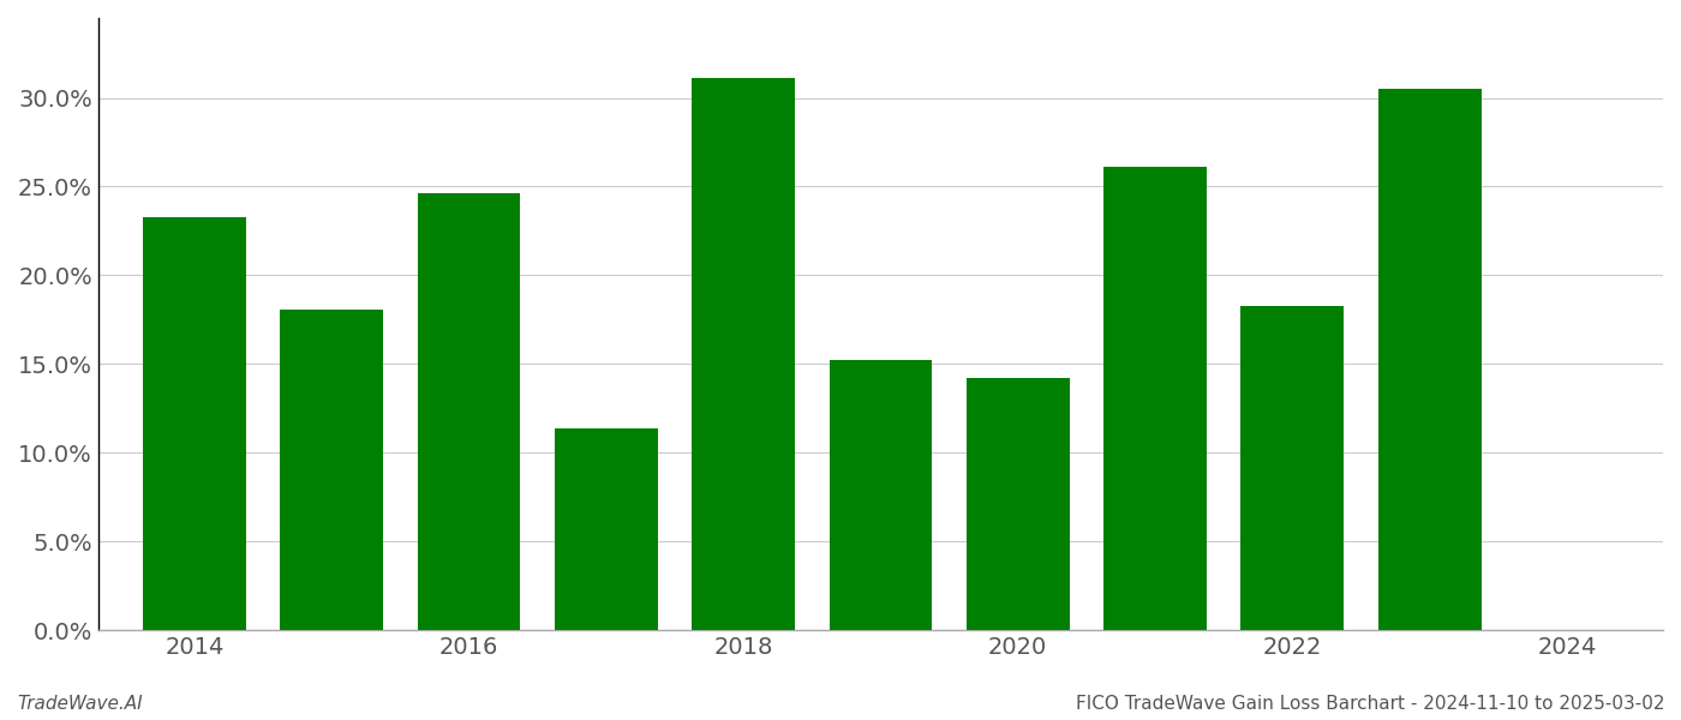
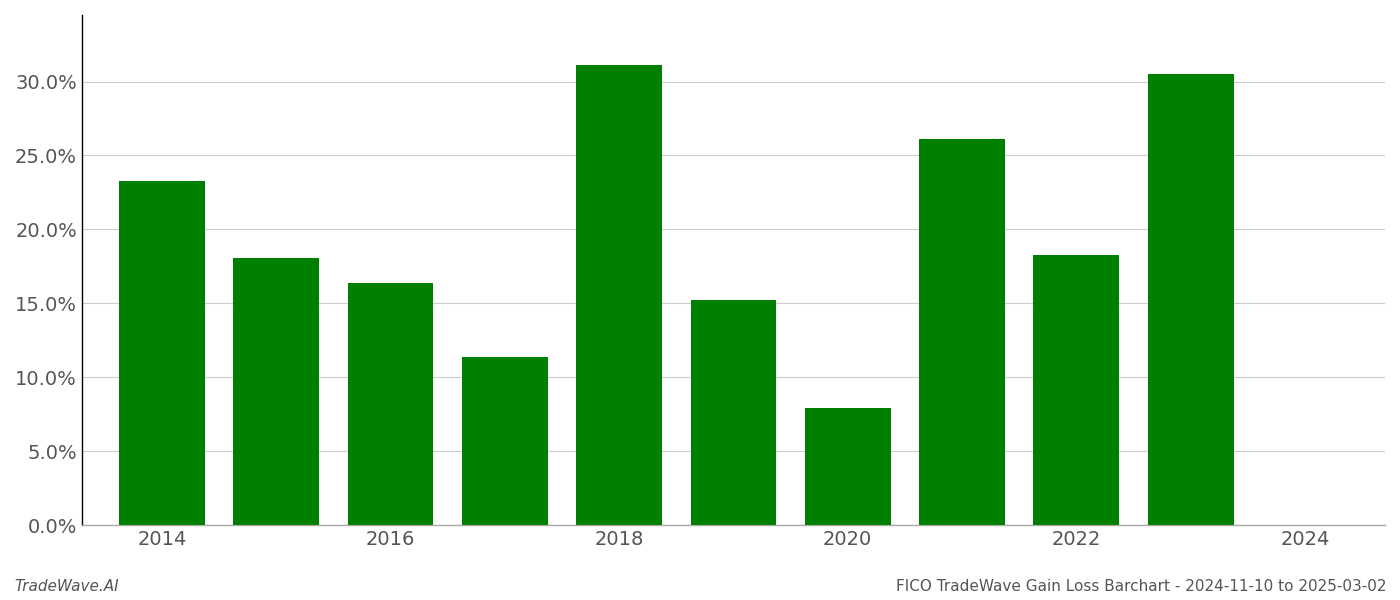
2016: 24.6% -> 16.4%
2020: 14.2% -> 7.9%
